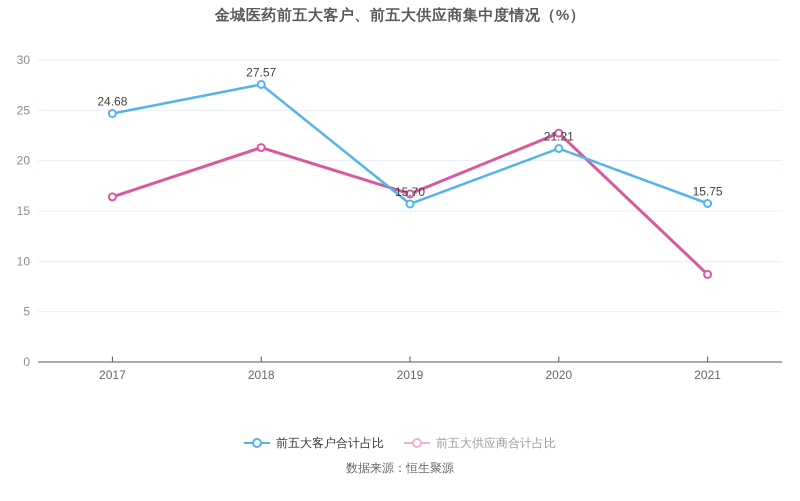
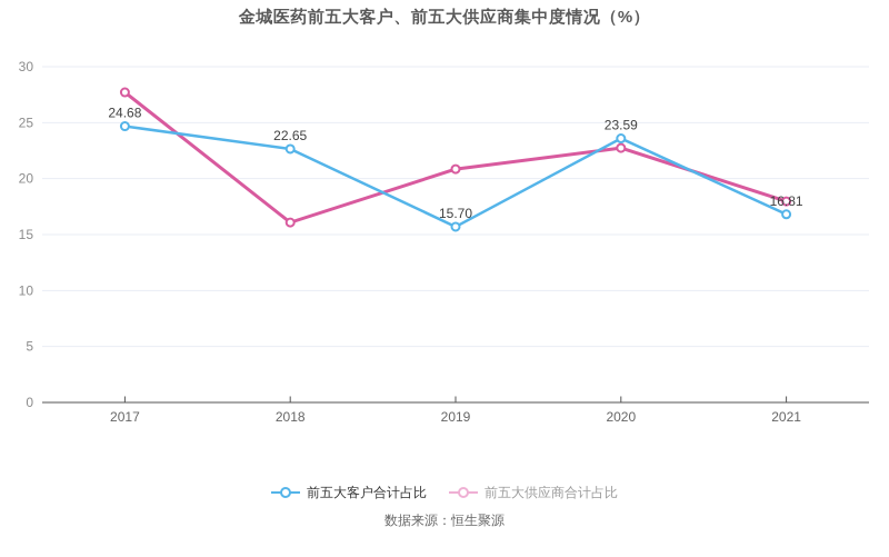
前五大供应商合计占比/2017: 16.4 -> 27.7
前五大客户合计占比/2018: 27.57 -> 22.65
前五大供应商合计占比/2018: 21.3 -> 16.1
前五大供应商合计占比/2019: 16.7 -> 20.9
前五大客户合计占比/2020: 21.21 -> 23.59
前五大客户合计占比/2021: 15.75 -> 16.81
前五大供应商合计占比/2021: 8.7 -> 18.0
